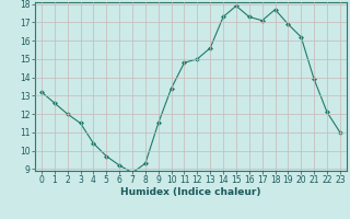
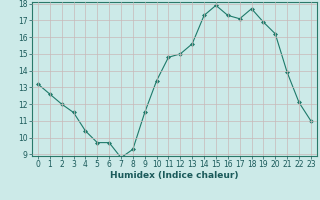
6: 9.2 -> 9.7
